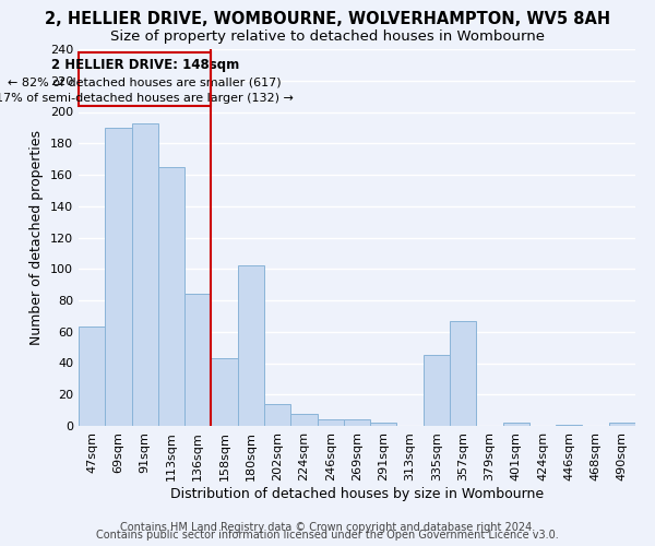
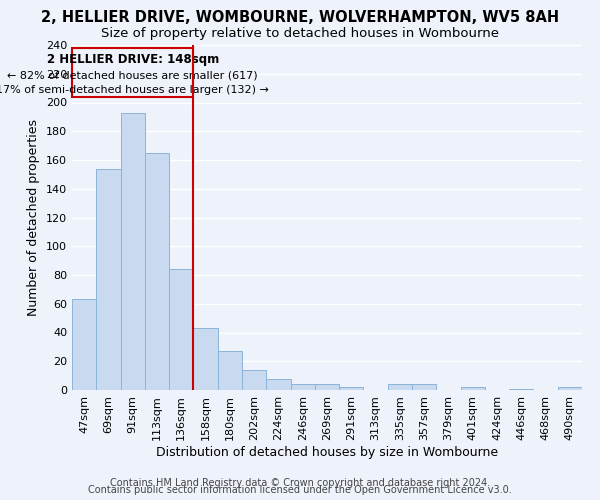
69sqm: 190 -> 154
180sqm: 102 -> 27
335sqm: 45 -> 4
357sqm: 67 -> 4
